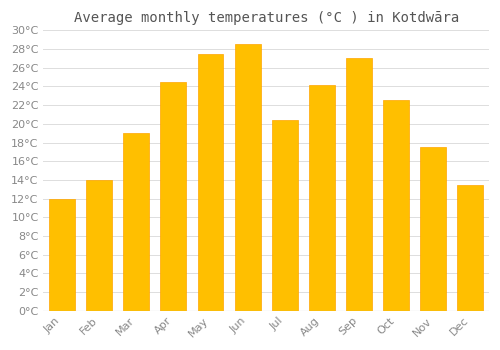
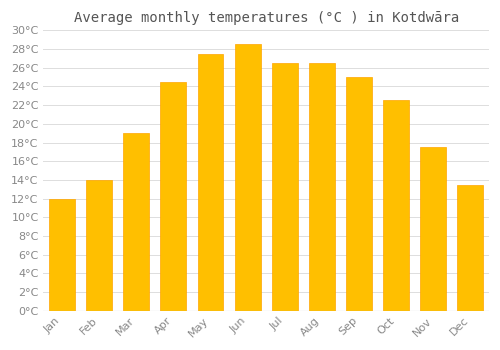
Jul: 20.4°C -> 26.5°C
Aug: 24.2°C -> 26.5°C
Sep: 27.0°C -> 25.0°C
